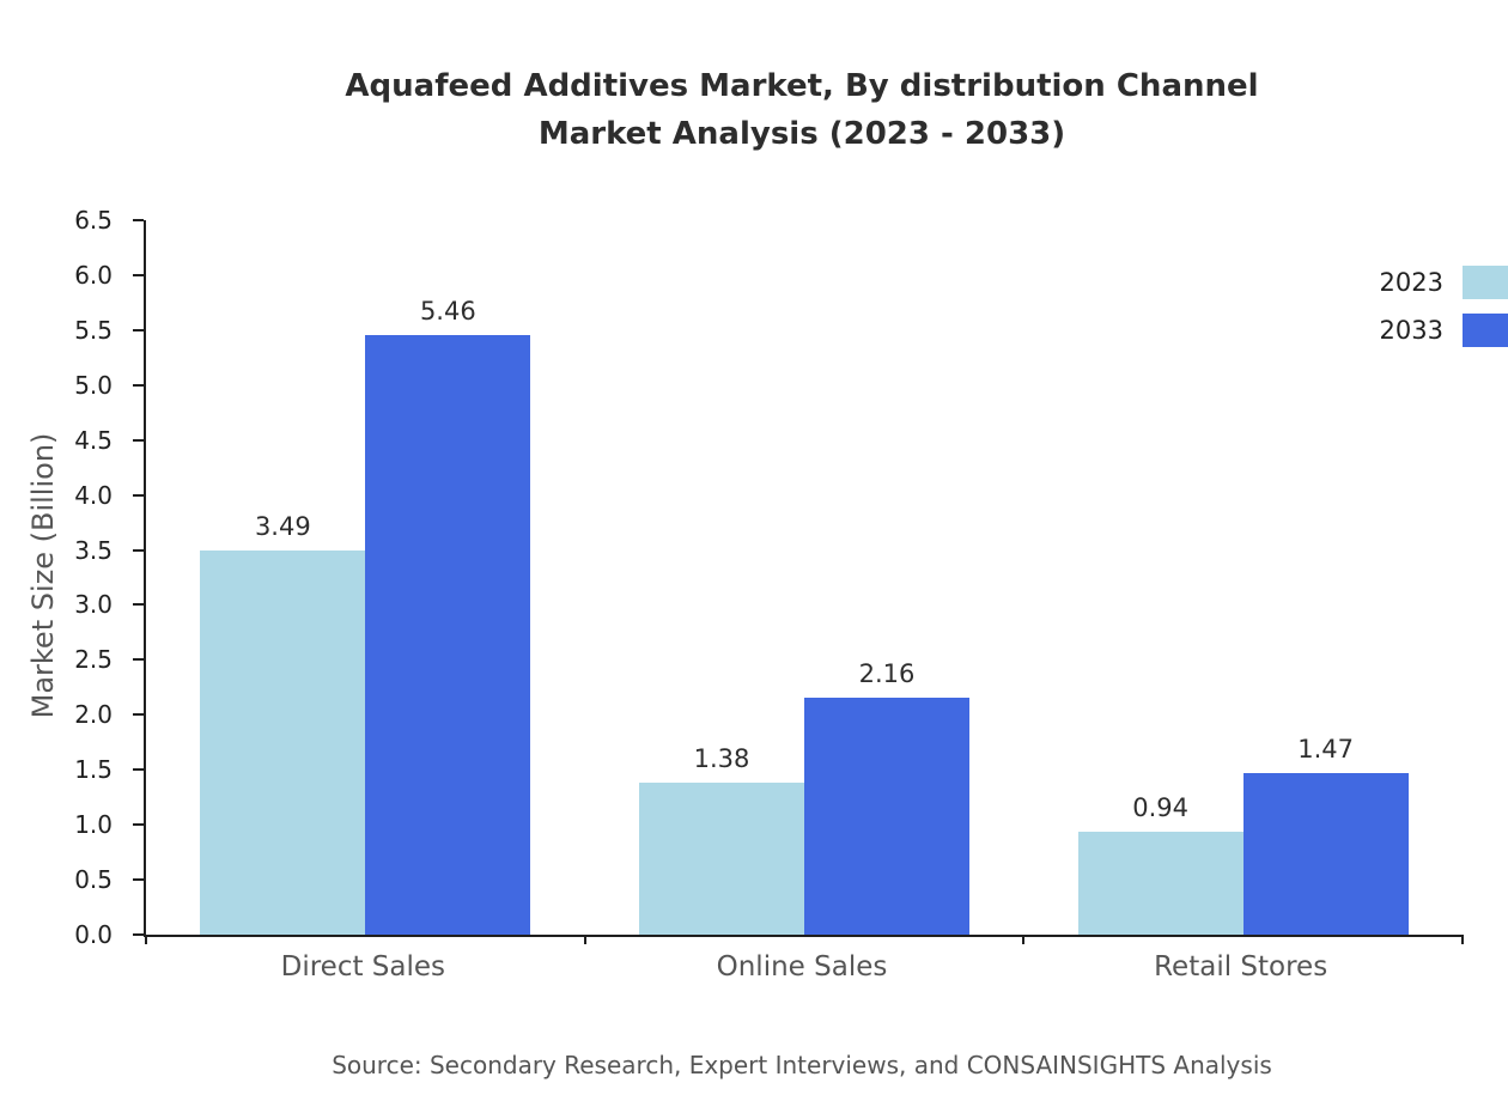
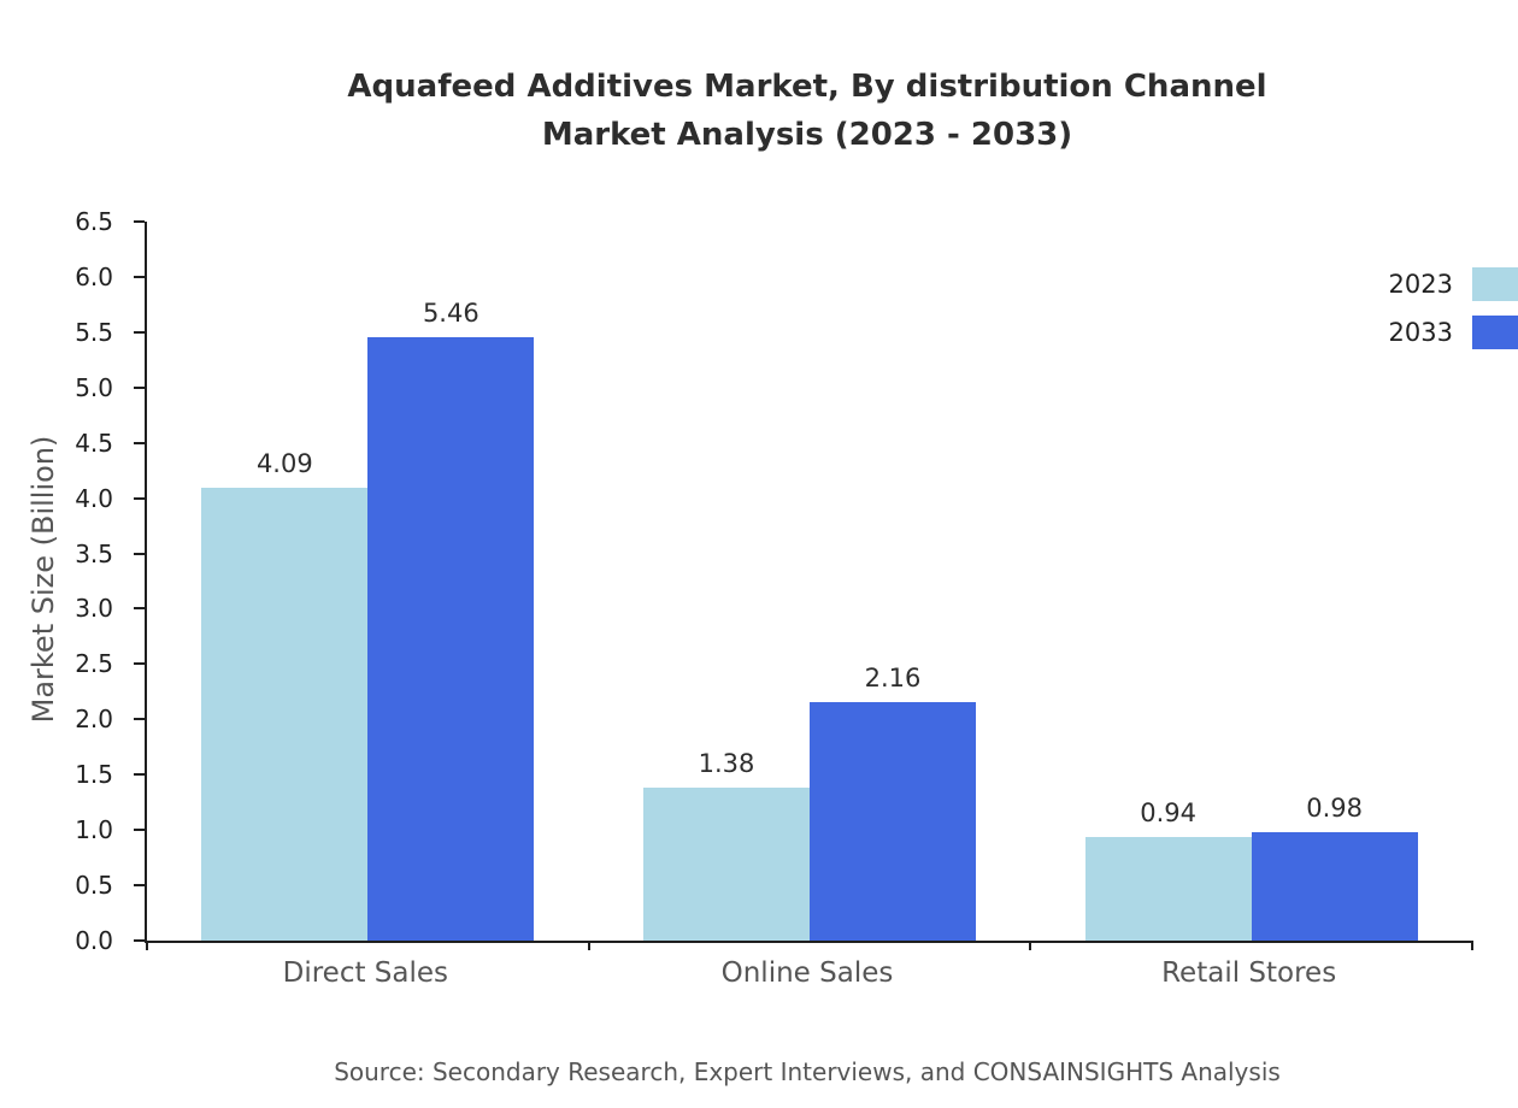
2023/Direct Sales: 3.49 -> 4.09
2033/Retail Stores: 1.47 -> 0.98
